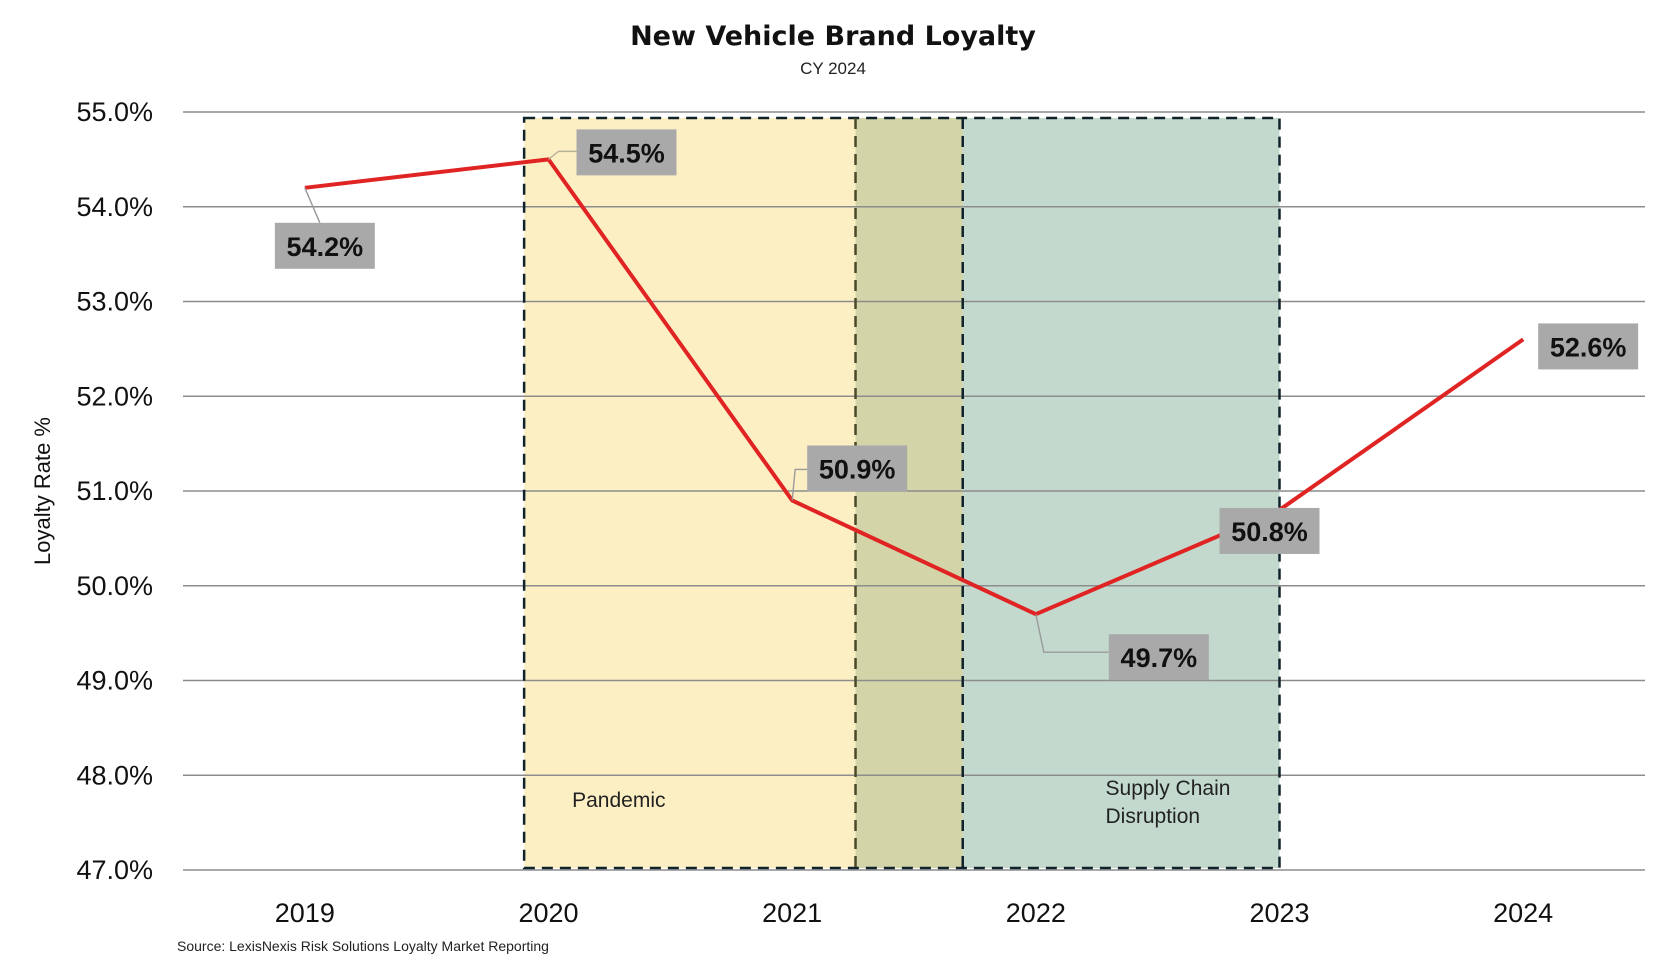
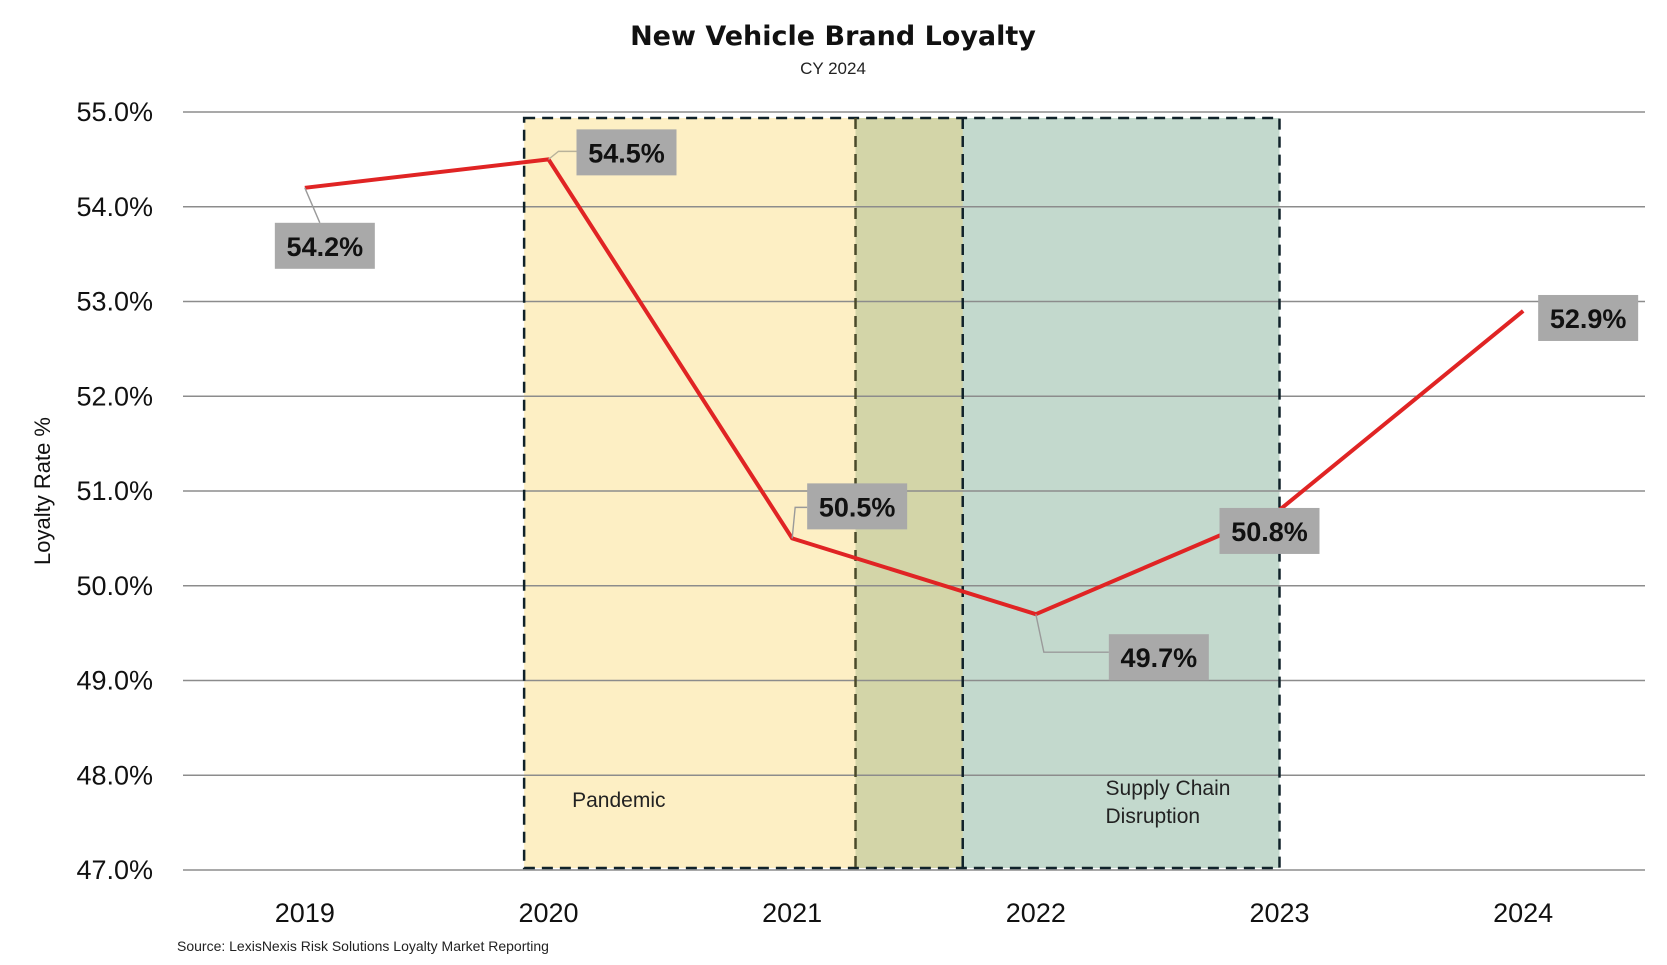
2021: 50.9% -> 50.5%
2024: 52.6% -> 52.9%
